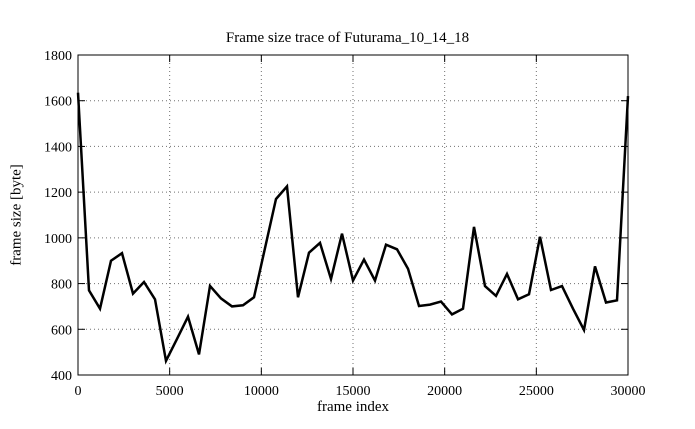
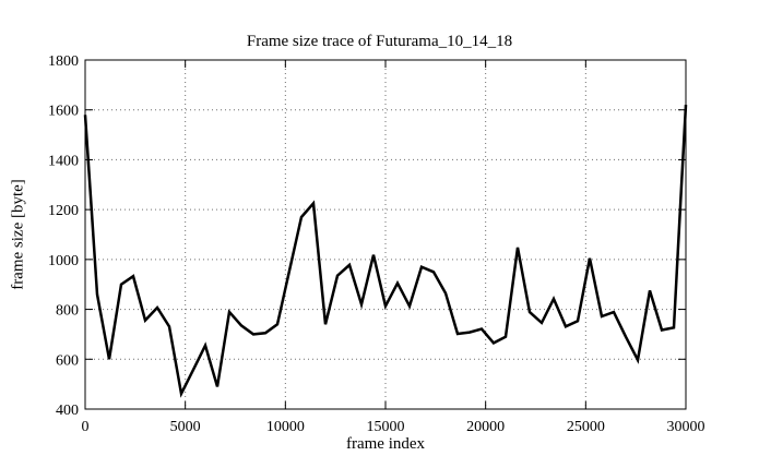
0: 1640 -> 1580
600: 770 -> 860
1200: 690 -> 600
